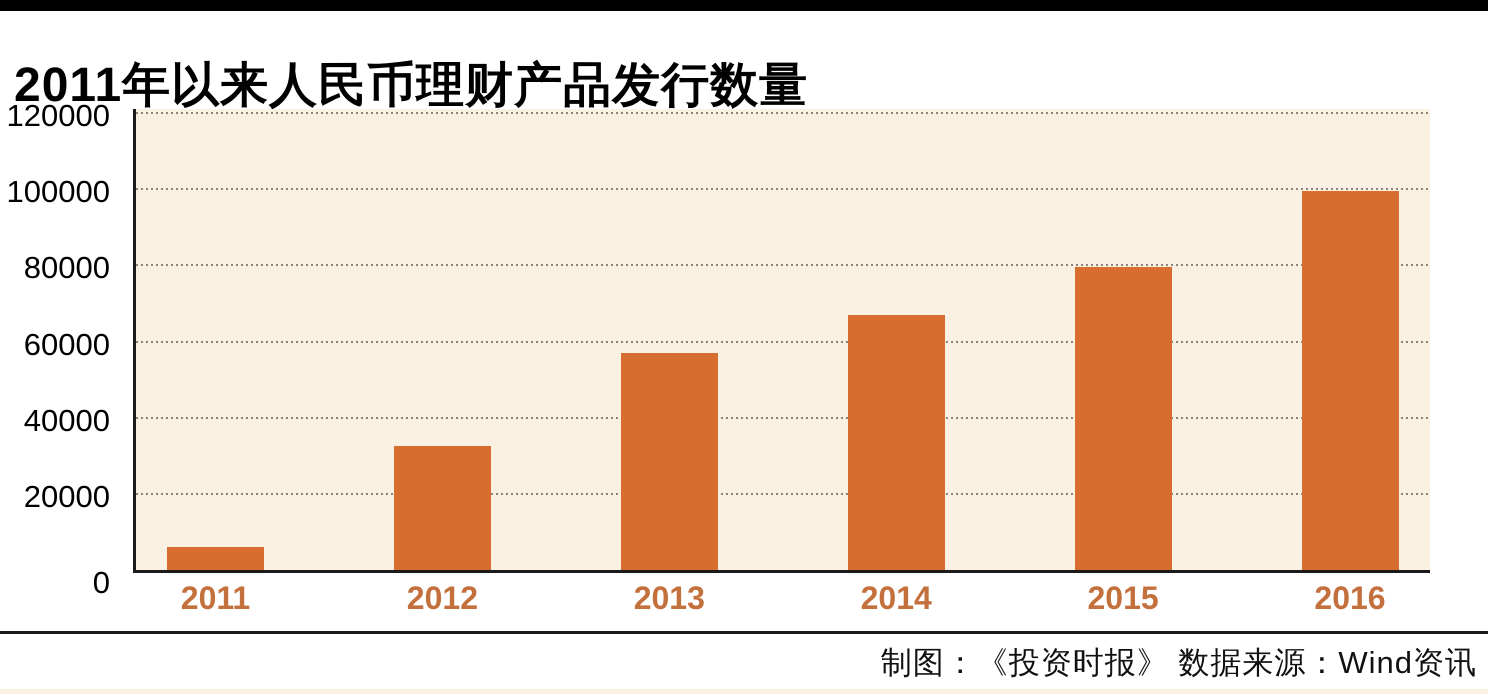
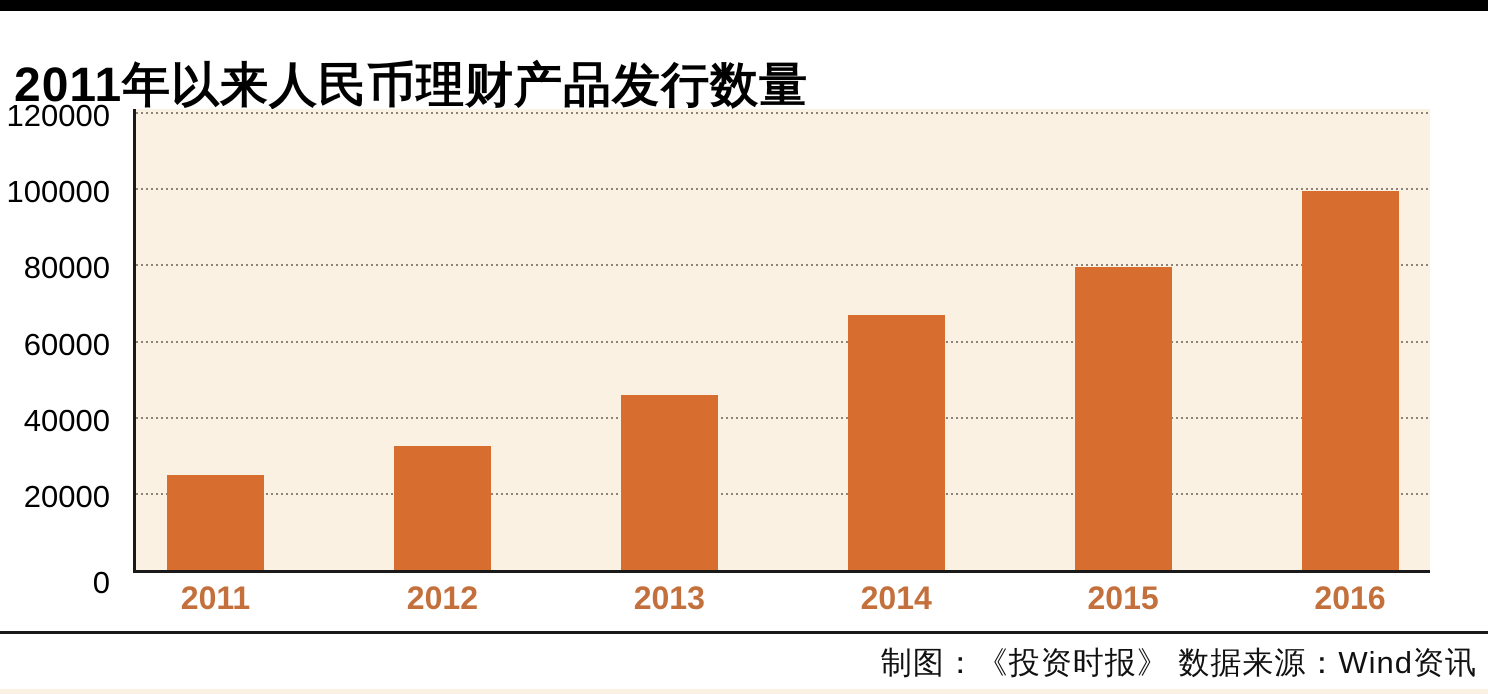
2011: 6000 -> 25000
2013: 57000 -> 46000
